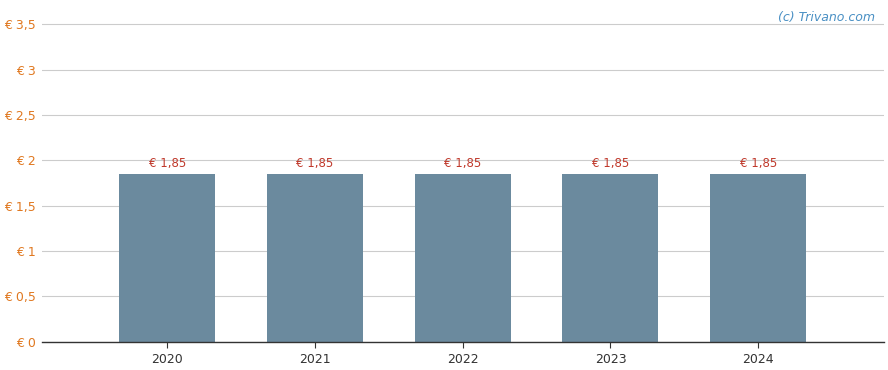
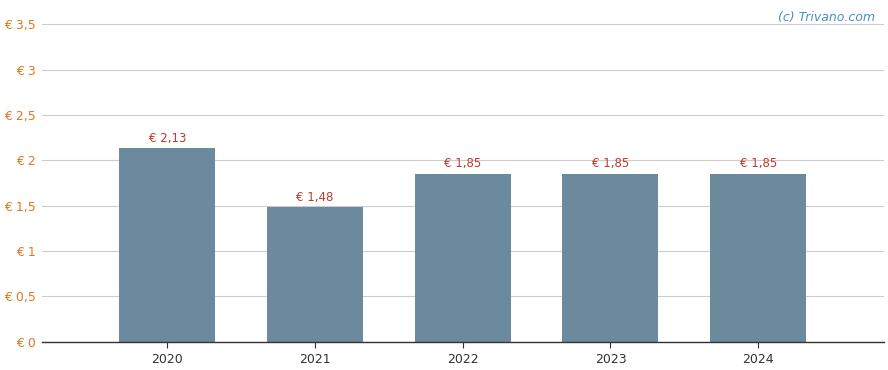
2020: 1,85 -> 2,13
2021: 1,85 -> 1,48
